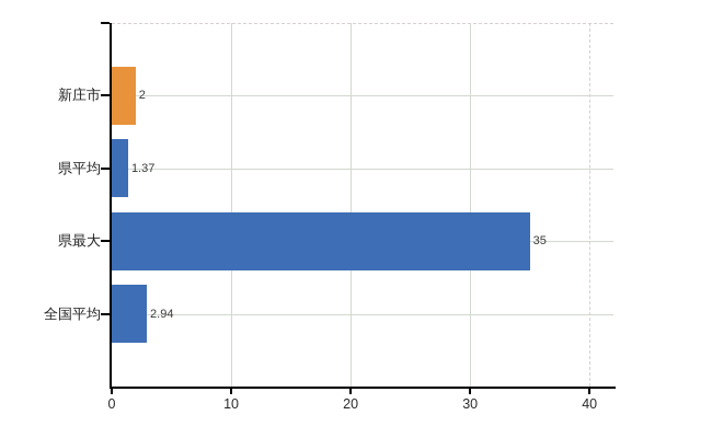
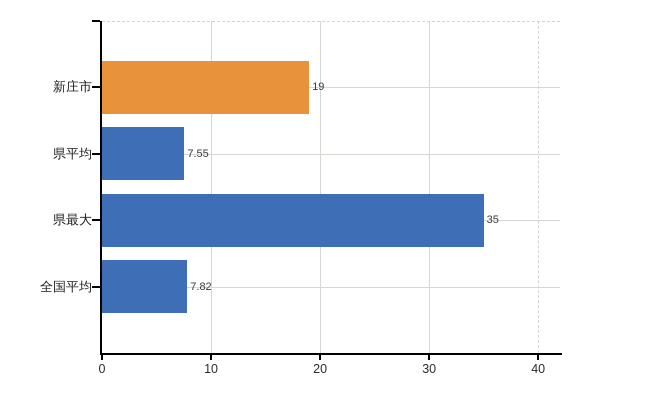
新庄市: 2 -> 19
県平均: 1.37 -> 7.55
全国平均: 2.94 -> 7.82
